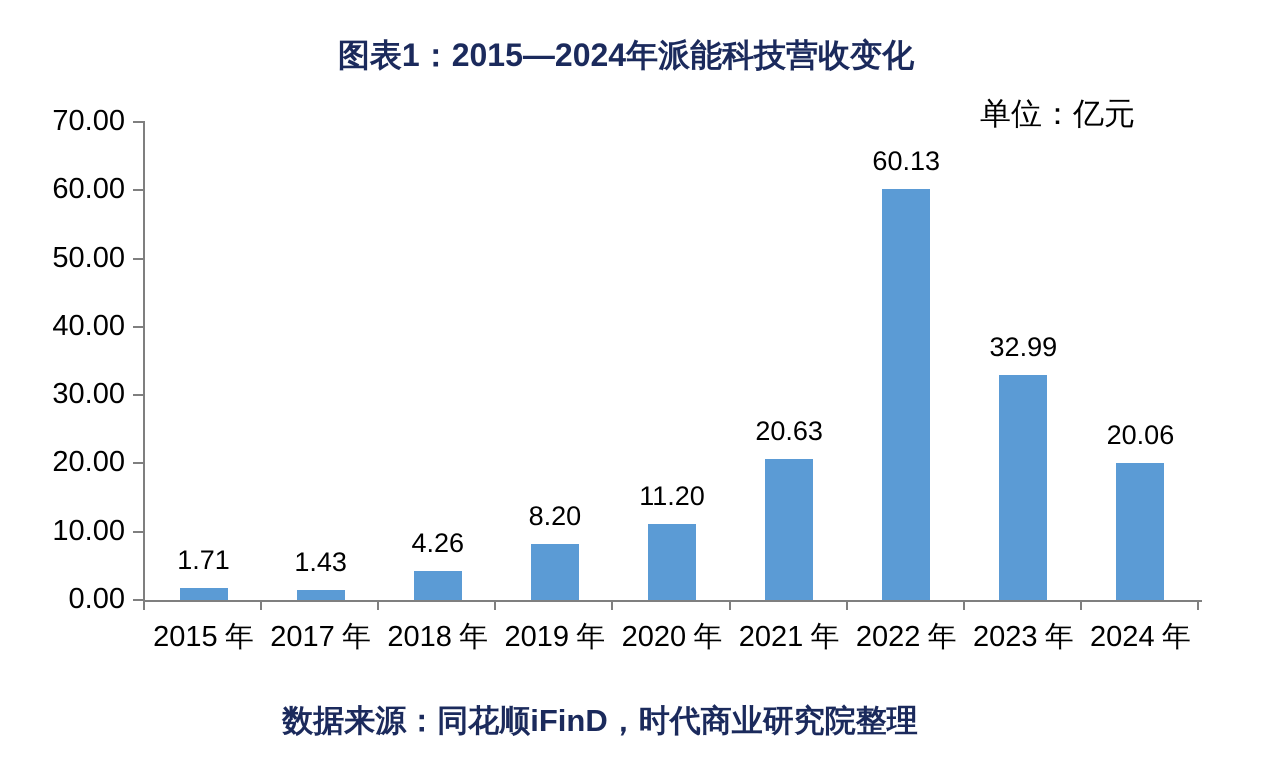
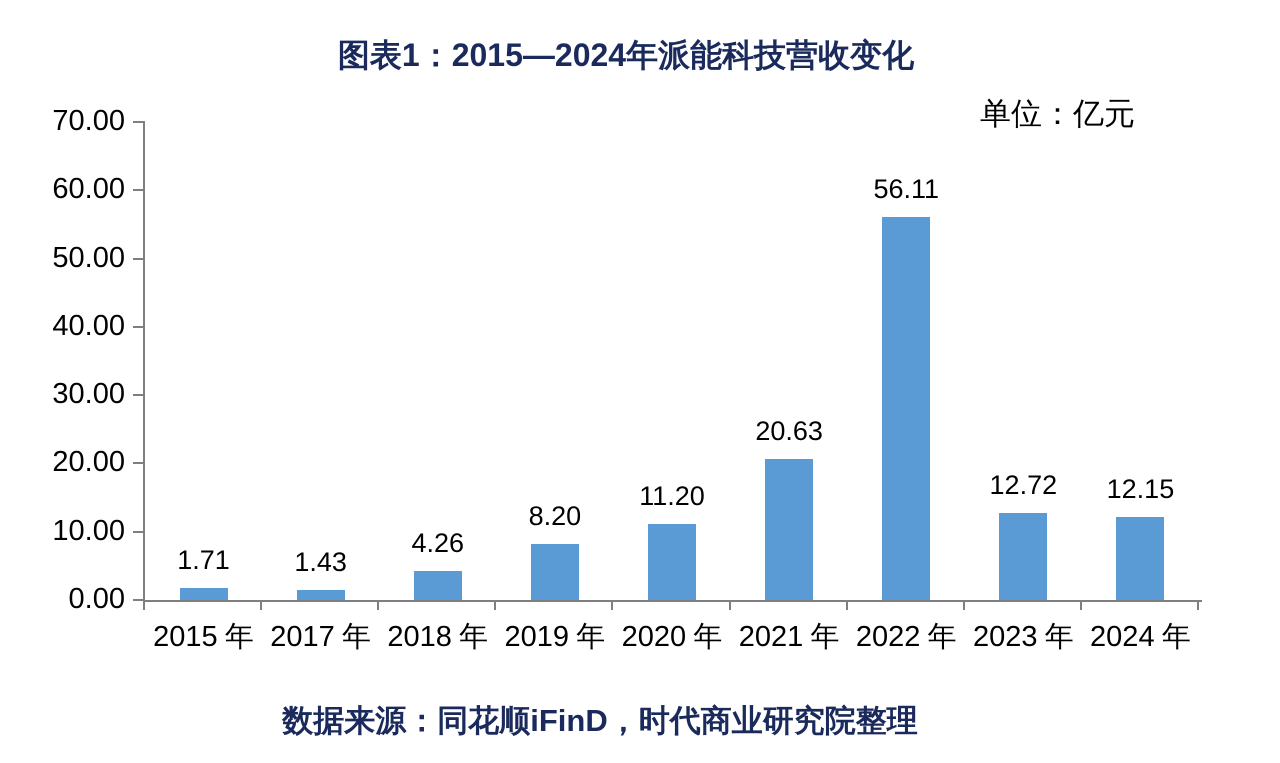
2022: 60.13 -> 56.11
2023: 32.99 -> 12.72
2024: 20.06 -> 12.15
